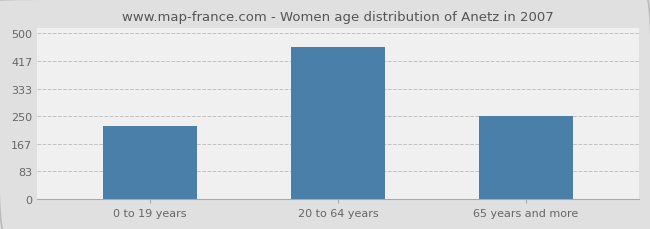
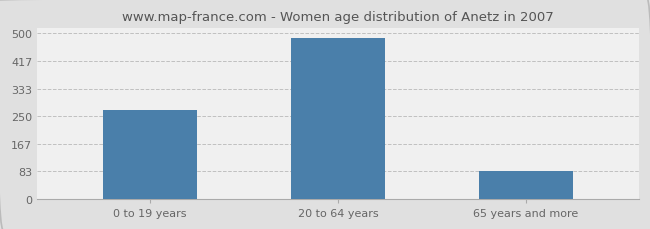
0 to 19 years: 220 -> 268
20 to 64 years: 460 -> 487
65 years and more: 250 -> 83
